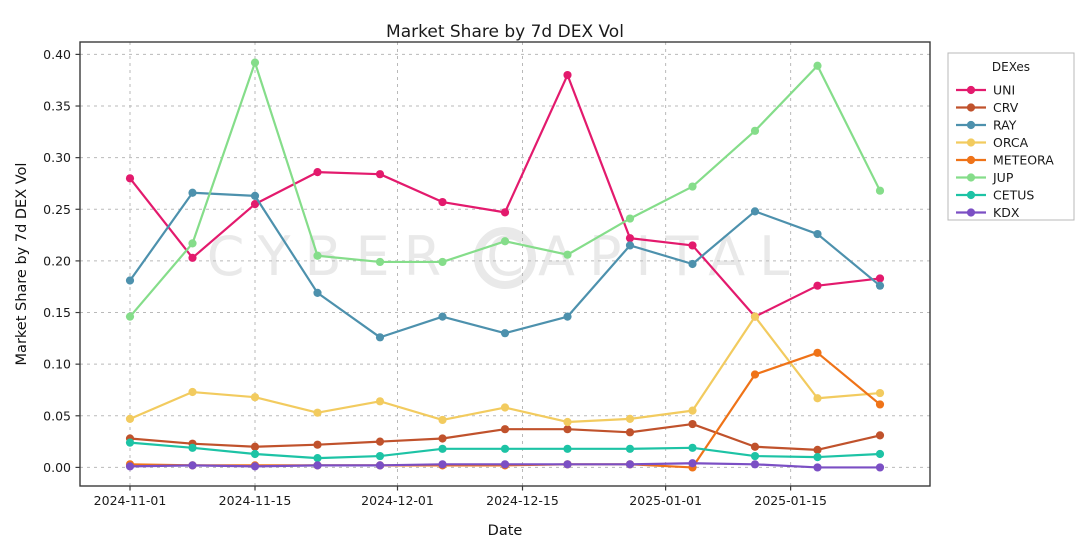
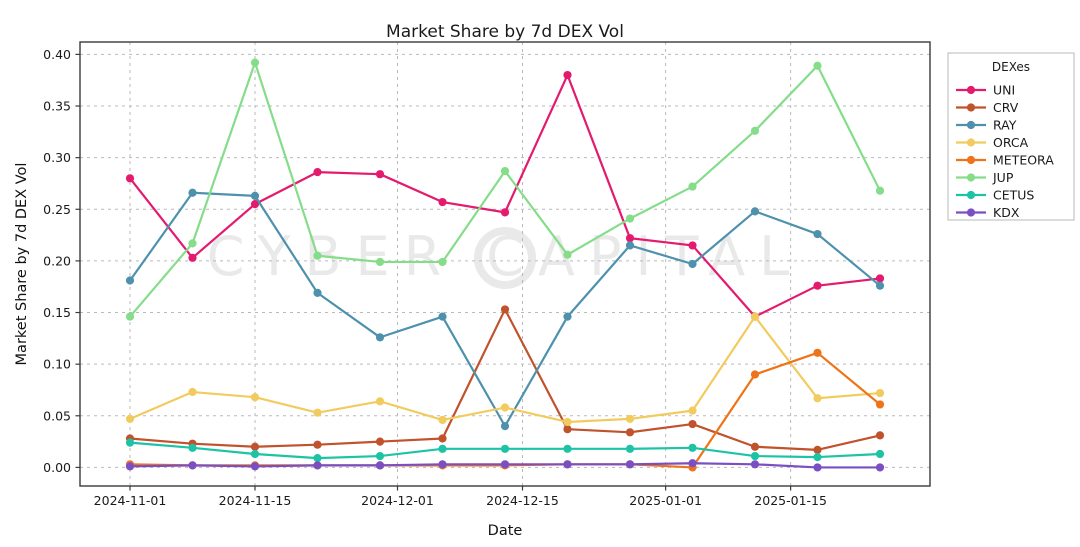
CRV/2024-12-15: 0.037 -> 0.153
RAY/2024-12-15: 0.130 -> 0.040
JUP/2024-12-15: 0.219 -> 0.287
